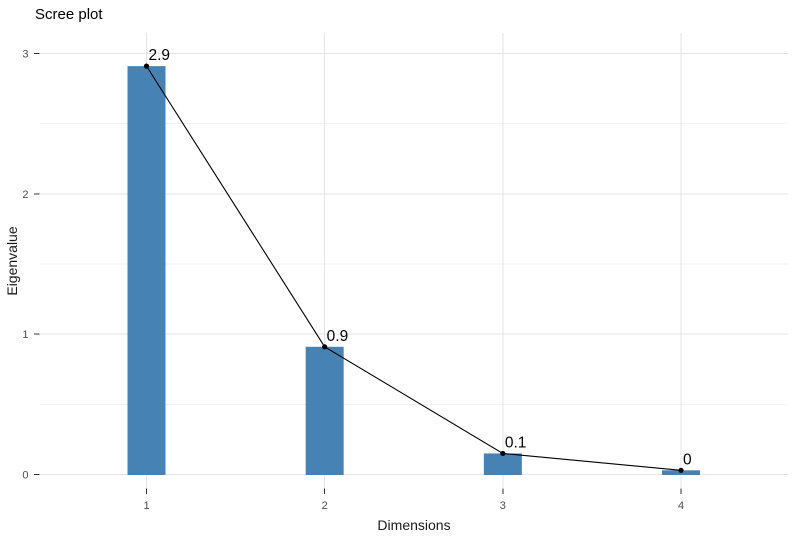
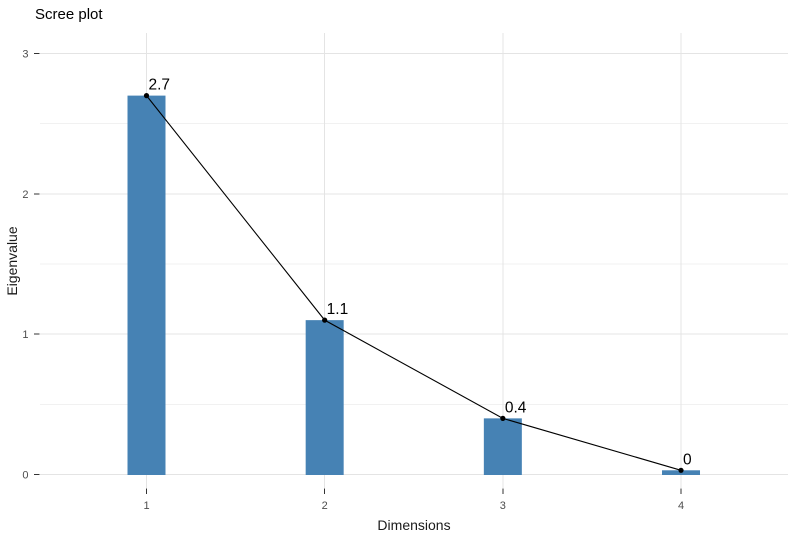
1: 2.9 -> 2.7
2: 0.9 -> 1.1
3: 0.1 -> 0.4
